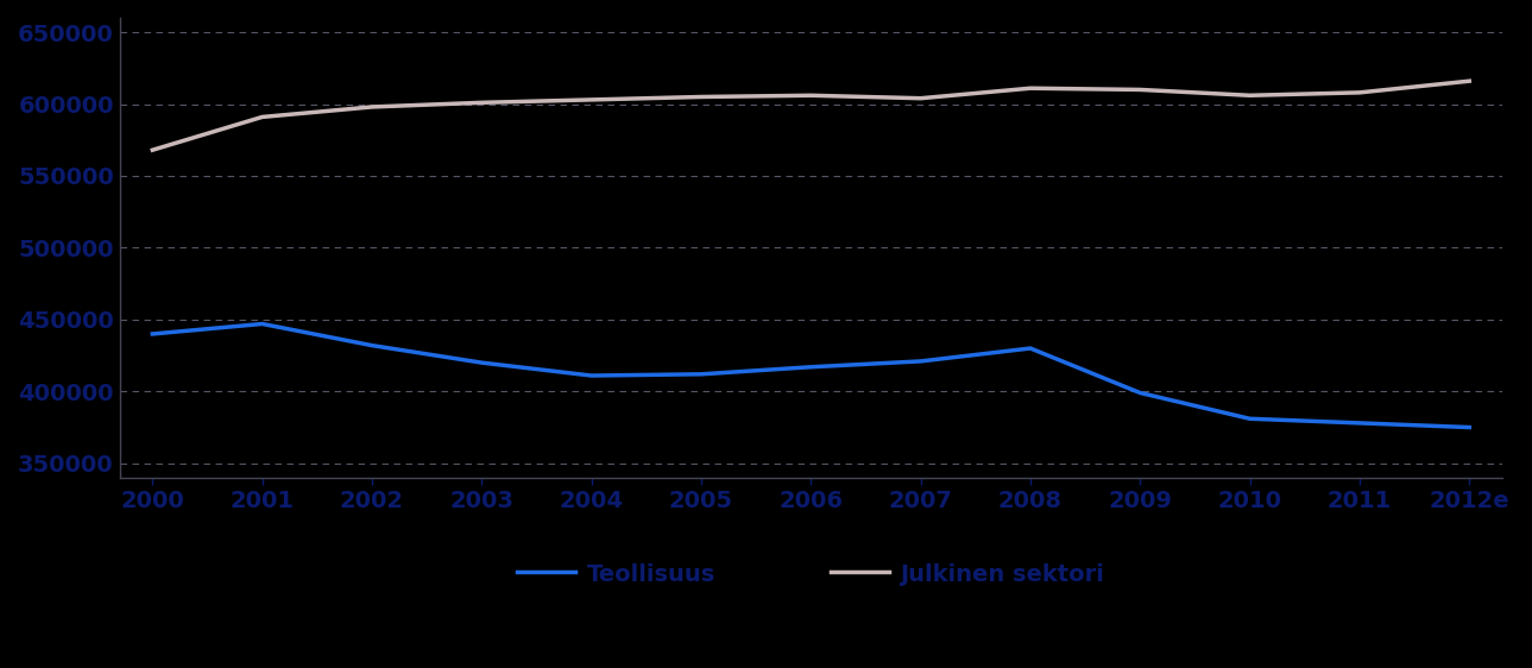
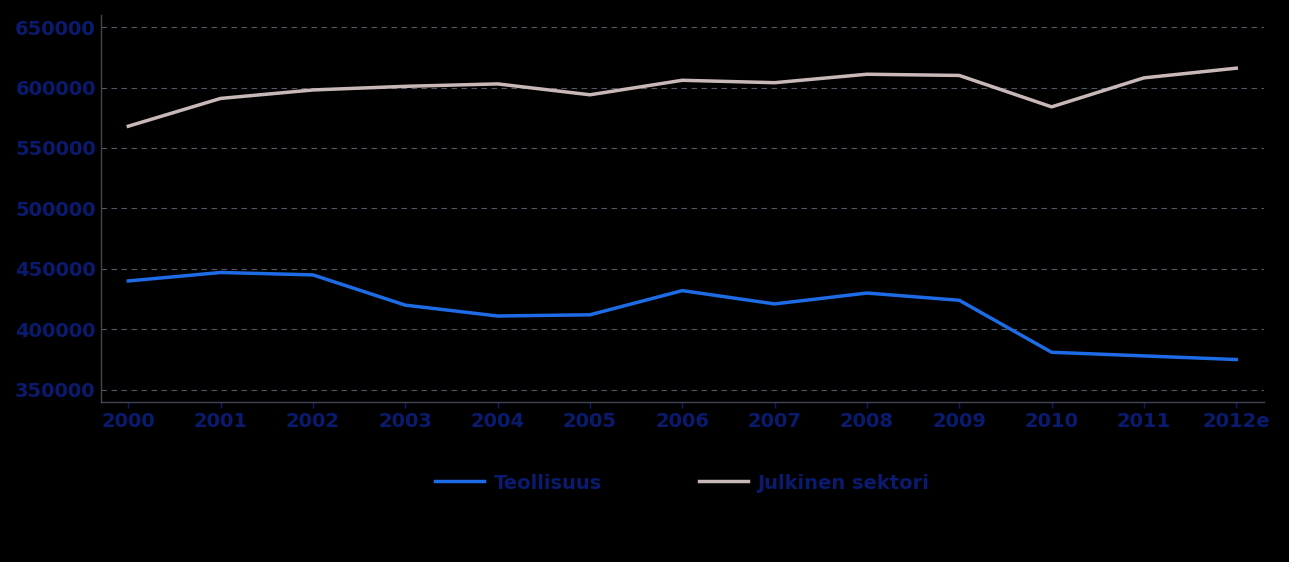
Teollisuus/2002: 432000 -> 445000
Julkinen sektori/2005: 605000 -> 594000
Teollisuus/2006: 417000 -> 432000
Teollisuus/2009: 399000 -> 424000
Julkinen sektori/2010: 606000 -> 584000
